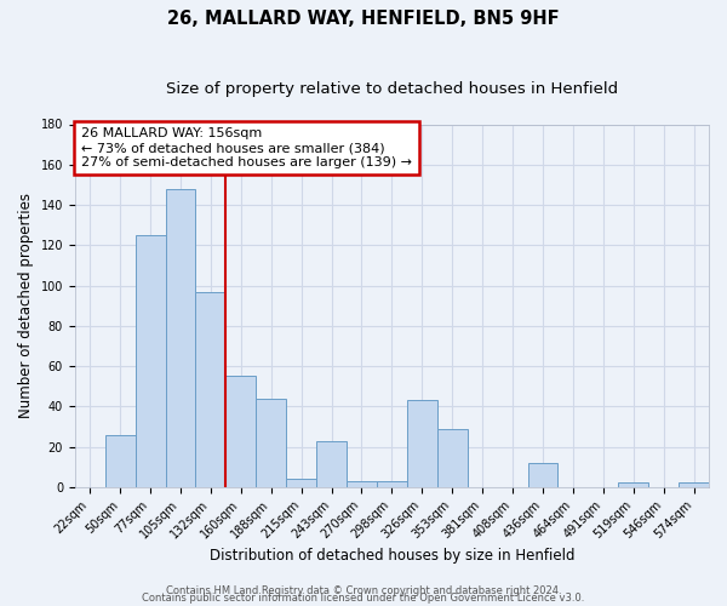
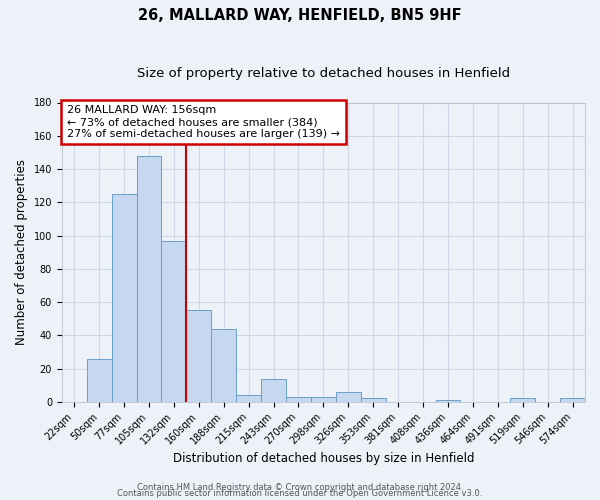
243sqm: 23 -> 14
326sqm: 43 -> 6
353sqm: 29 -> 2
436sqm: 12 -> 1
